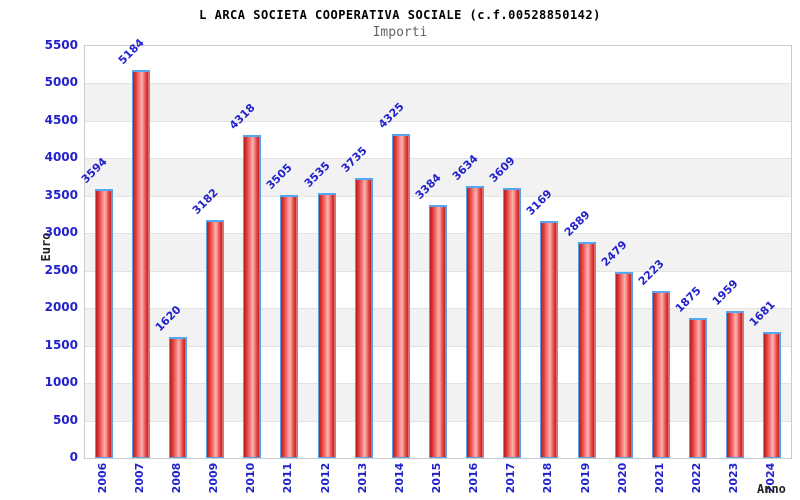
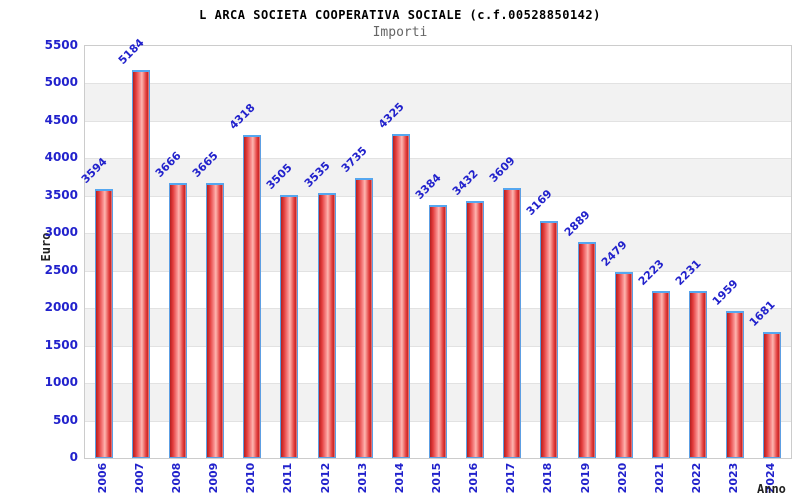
2008: 1620 -> 3666
2009: 3182 -> 3665
2016: 3634 -> 3432
2022: 1875 -> 2231
